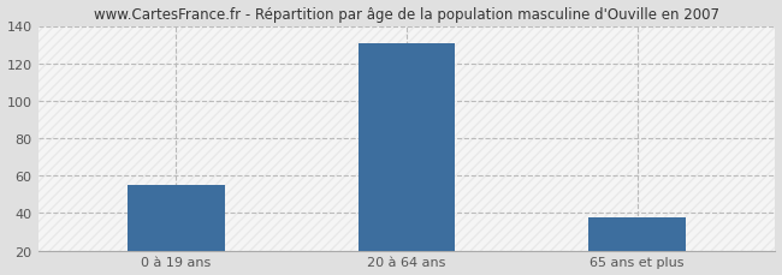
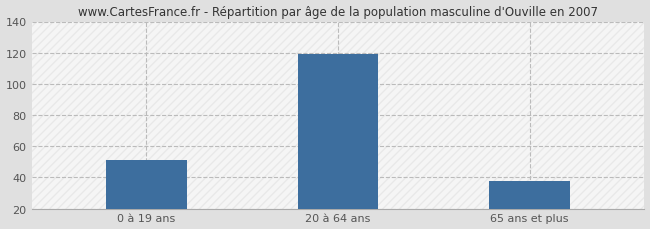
0 à 19 ans: 55 -> 51
20 à 64 ans: 131 -> 119
